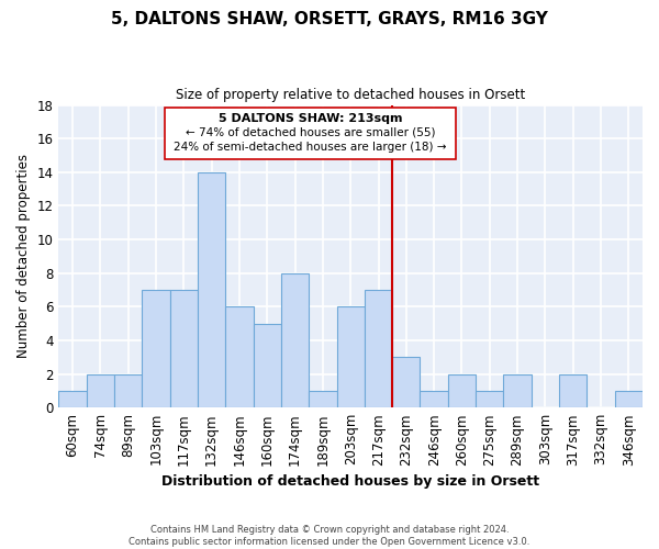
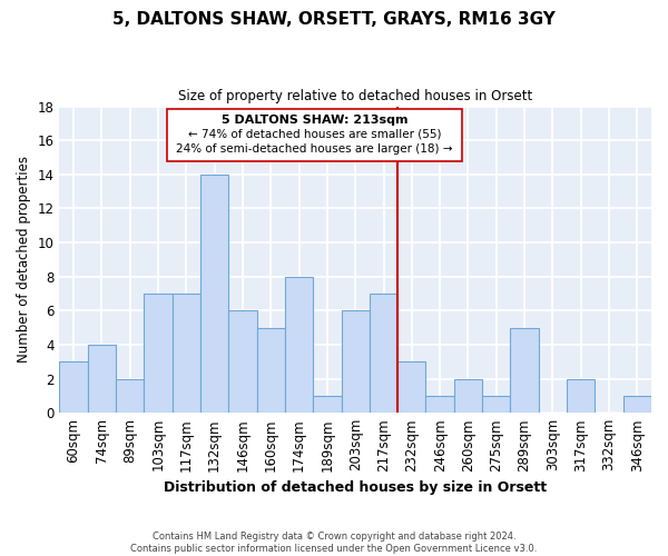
60sqm: 1 -> 3
74sqm: 2 -> 4
289sqm: 2 -> 5
